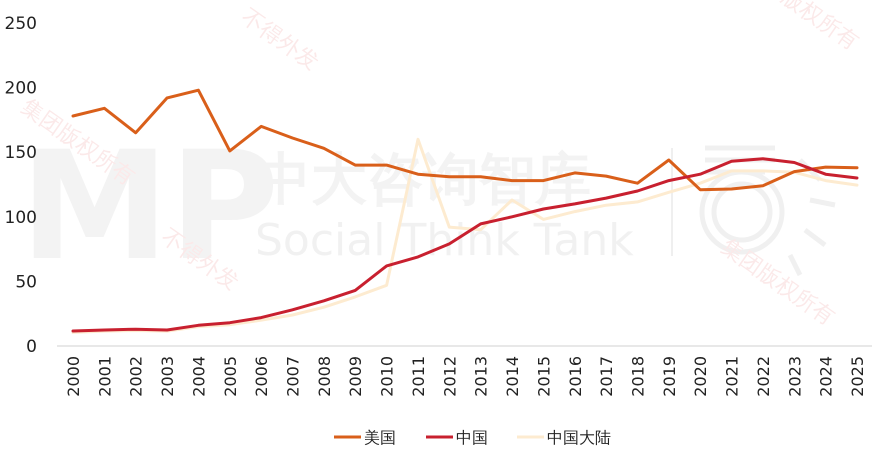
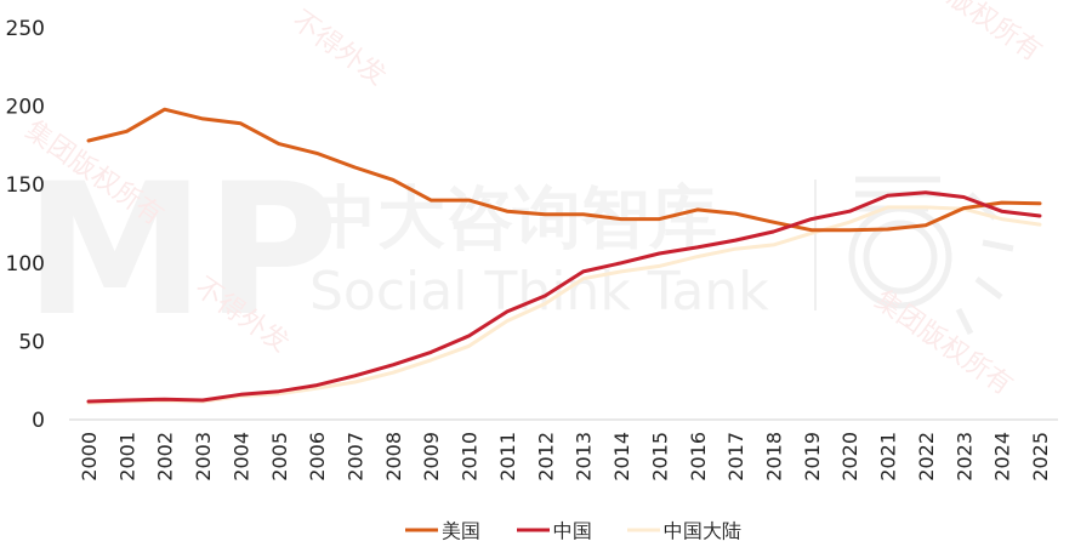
美国/2002: 165 -> 198
美国/2004: 198 -> 189
美国/2005: 151 -> 176
中国/2010: 62 -> 54
中国大陆/2011: 160 -> 63
中国大陆/2012: 92 -> 74
中国大陆/2014: 113 -> 94
美国/2019: 144 -> 121
